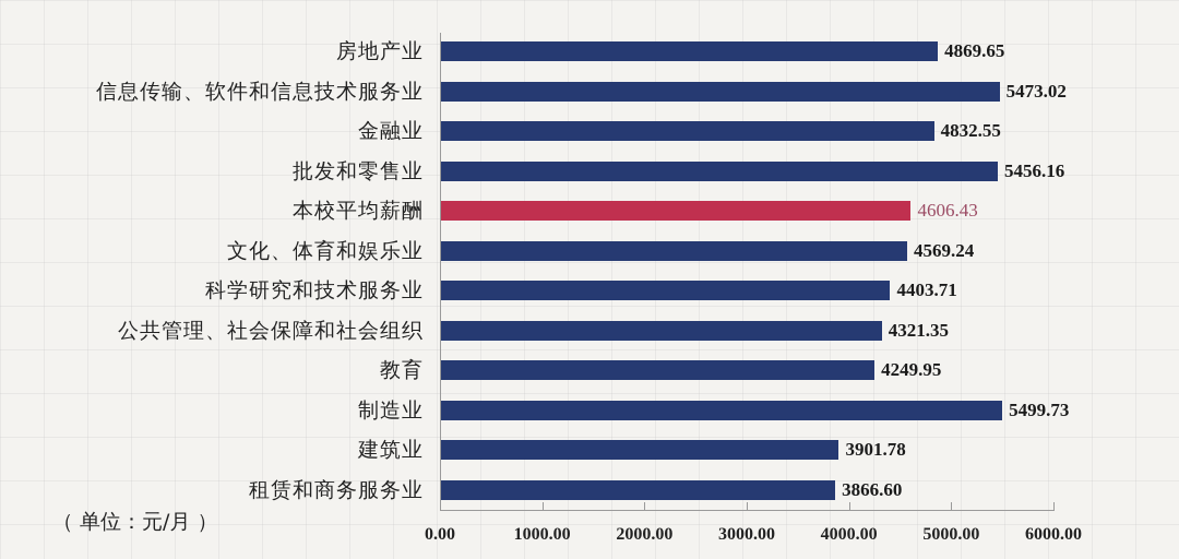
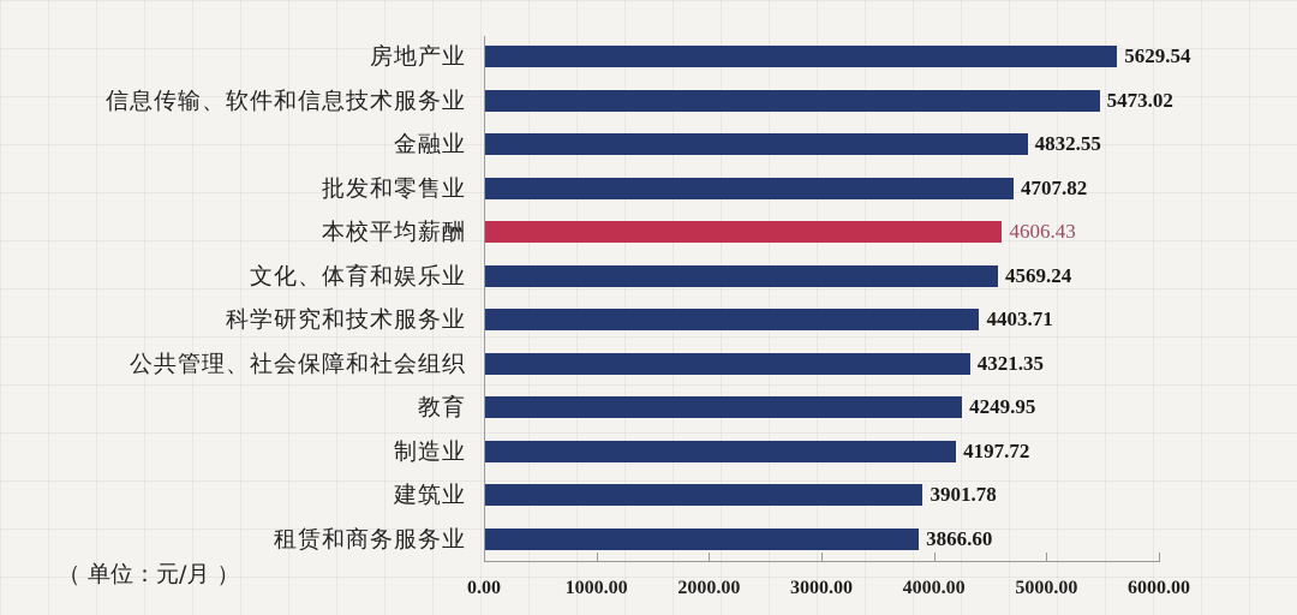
房地产业: 4869.65 -> 5629.54
批发和零售业: 5456.16 -> 4707.82
制造业: 5499.73 -> 4197.72
